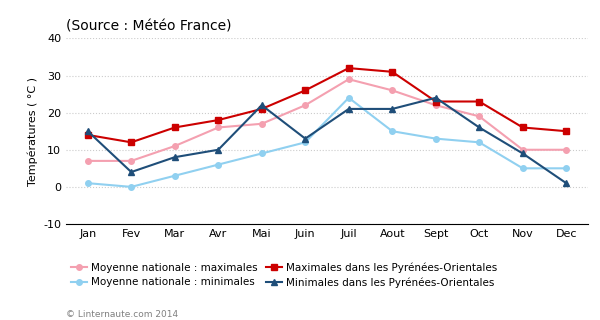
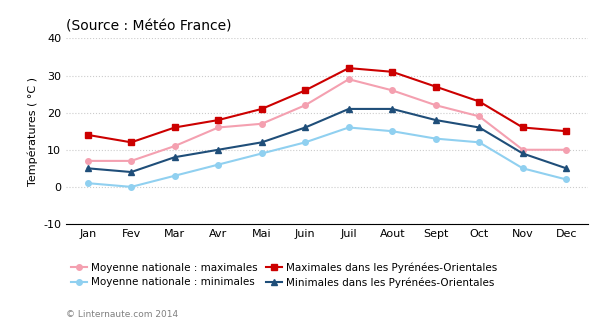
Minimales dans les Pyrénées-Orientales/Jan: 15 -> 5
Minimales dans les Pyrénées-Orientales/Mai: 22 -> 12
Minimales dans les Pyrénées-Orientales/Juin: 13 -> 16
Moyenne nationale : minimales/Juil: 24 -> 16
Maximales dans les Pyrénées-Orientales/Sept: 23 -> 27
Minimales dans les Pyrénées-Orientales/Sept: 24 -> 18
Moyenne nationale : minimales/Dec: 5 -> 2
Minimales dans les Pyrénées-Orientales/Dec: 1 -> 5
